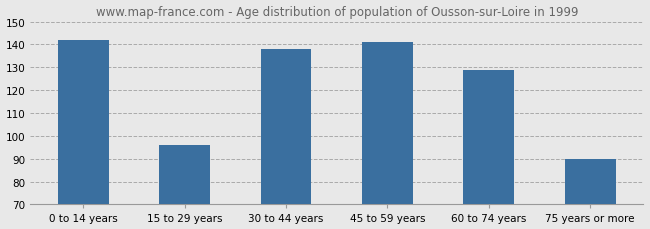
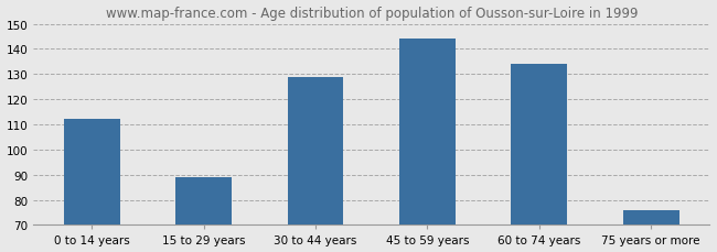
0 to 14 years: 142 -> 112
15 to 29 years: 96 -> 89
30 to 44 years: 138 -> 129
45 to 59 years: 141 -> 144
60 to 74 years: 129 -> 134
75 years or more: 90 -> 76
